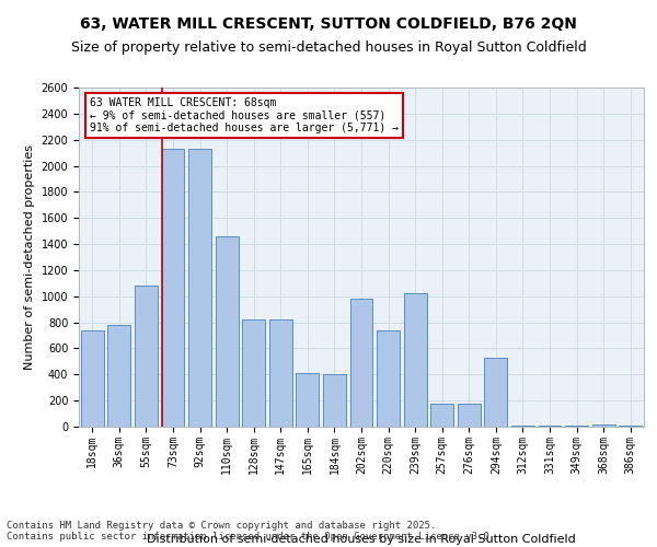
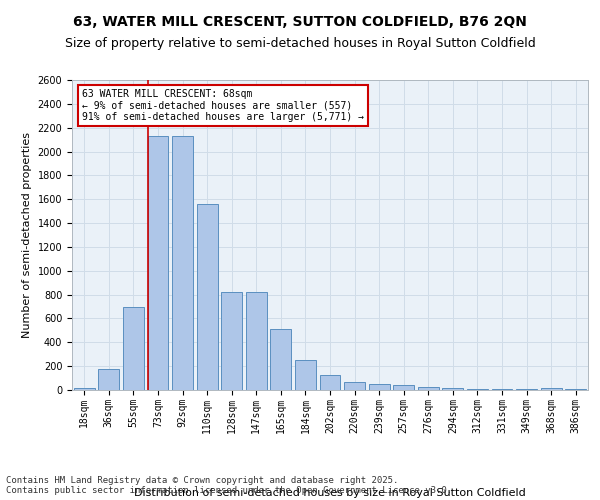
18sqm: 740 -> 20
36sqm: 780 -> 180
55sqm: 1080 -> 700
110sqm: 1460 -> 1560
165sqm: 410 -> 510
184sqm: 400 -> 260
202sqm: 980 -> 120
220sqm: 740 -> 70
239sqm: 1020 -> 50
257sqm: 180 -> 40
276sqm: 180 -> 20
294sqm: 530 -> 20
